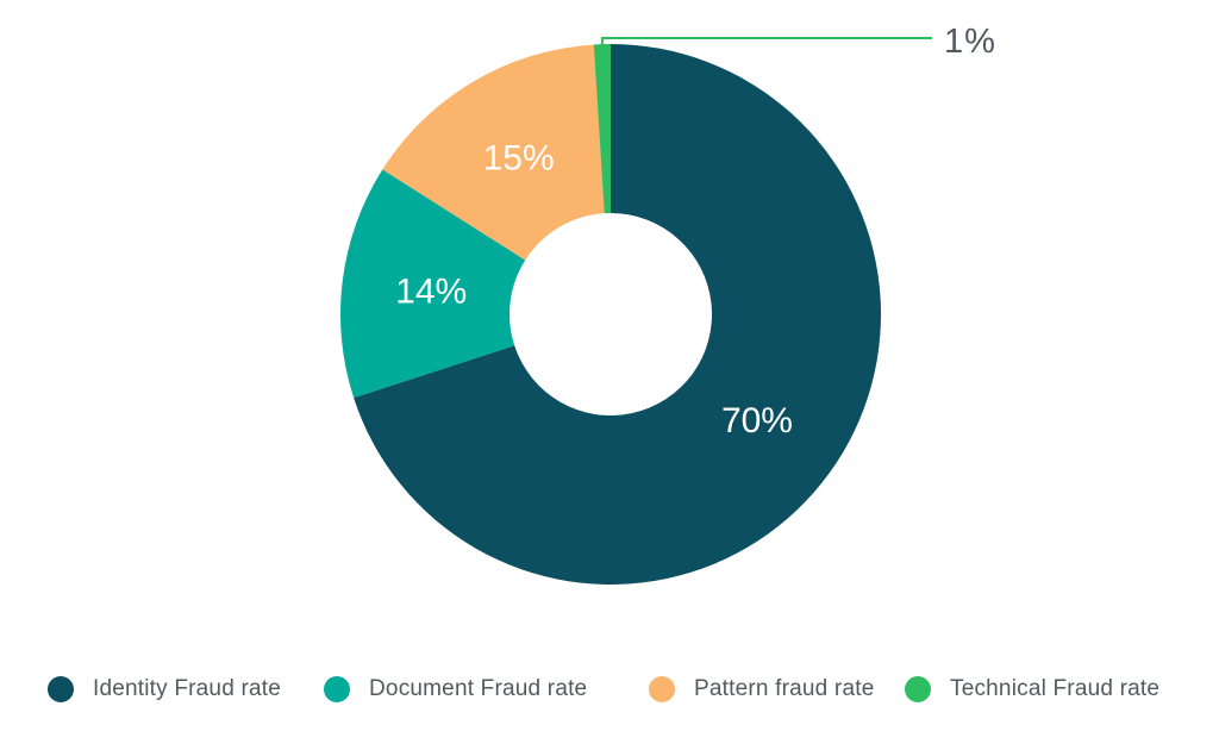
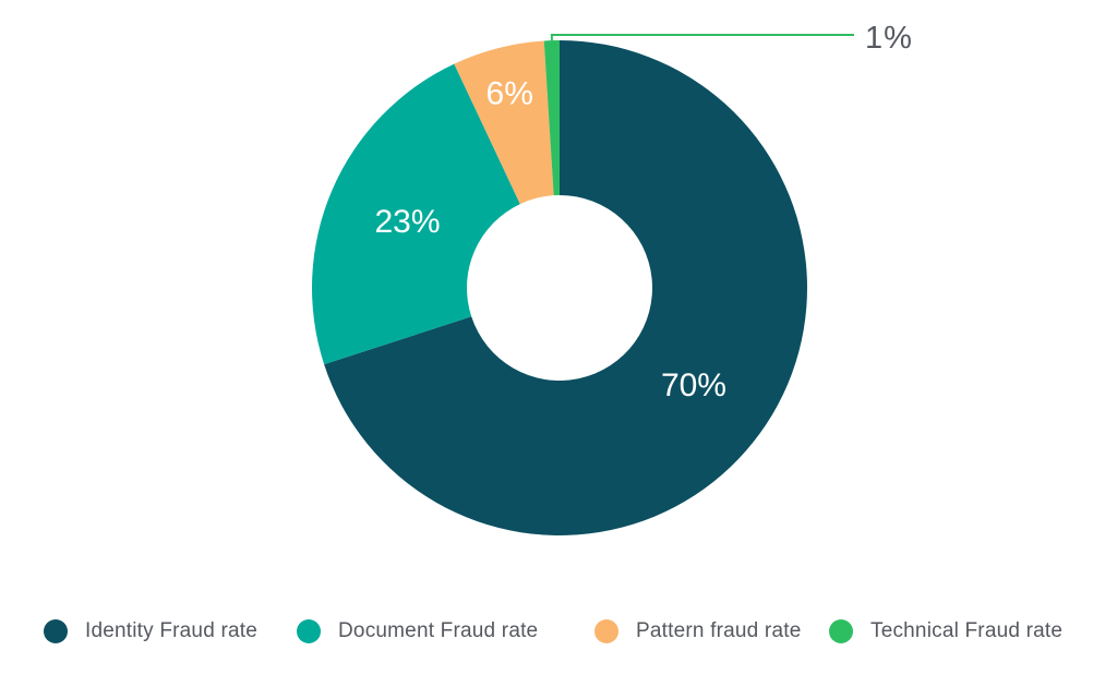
Document Fraud rate: 14% -> 23%
Pattern fraud rate: 15% -> 6%
